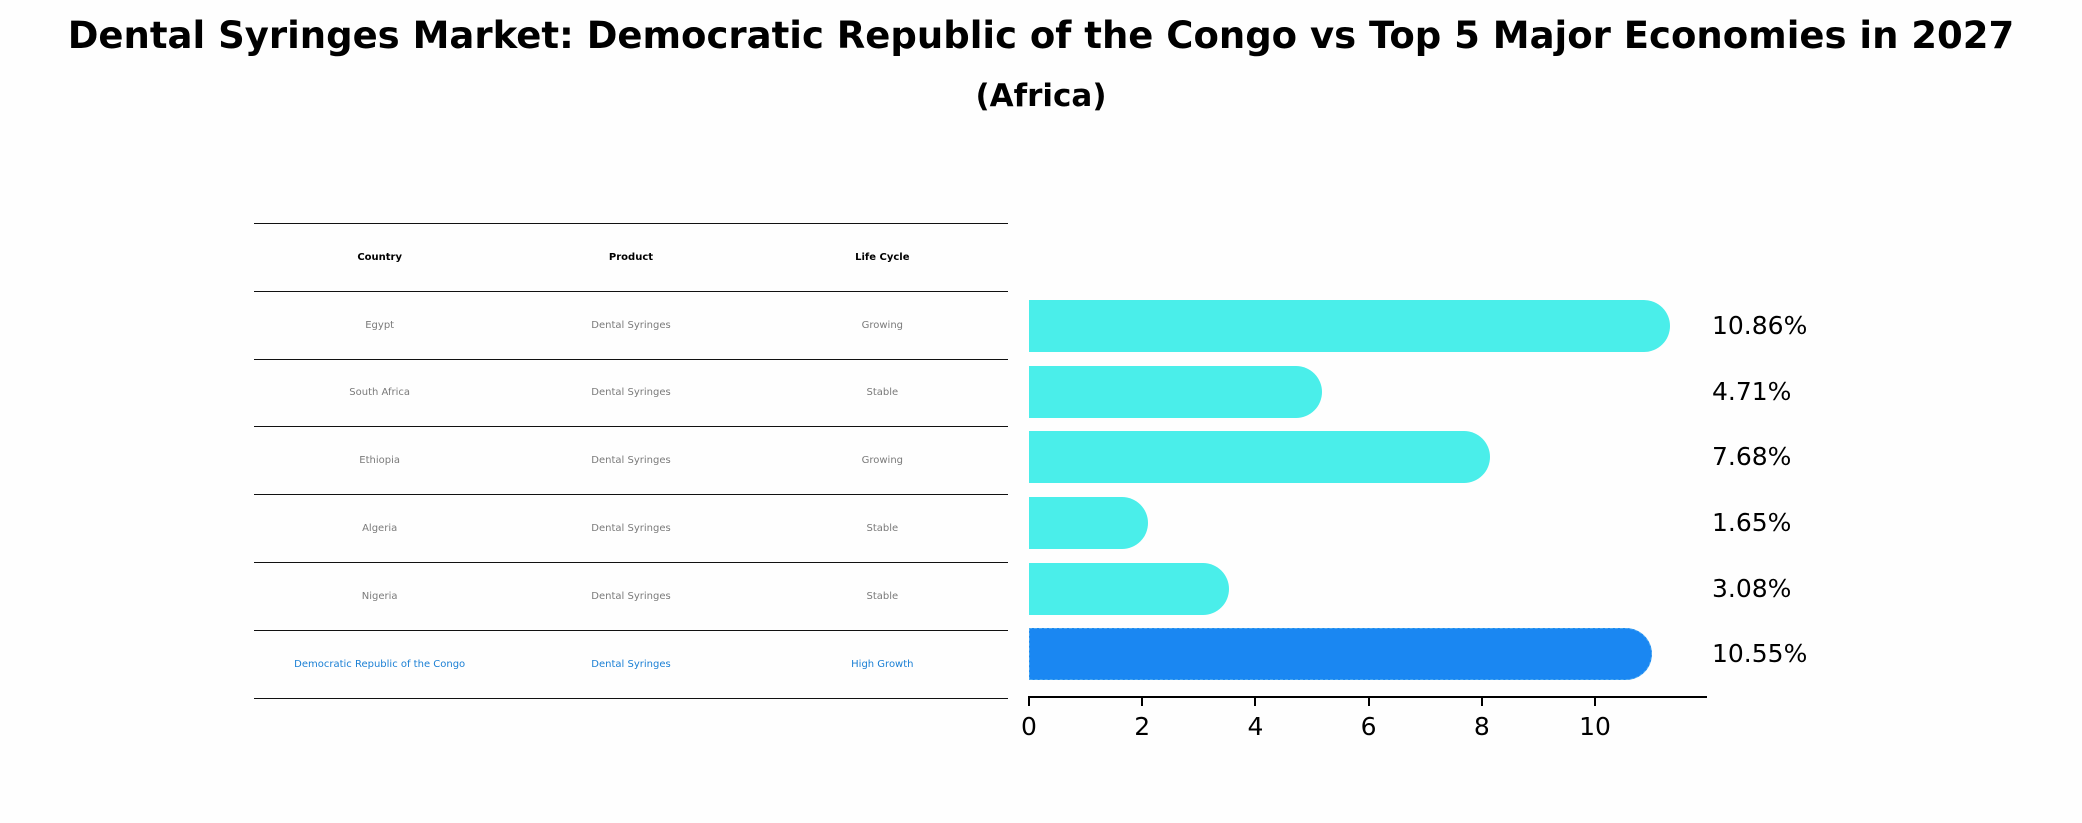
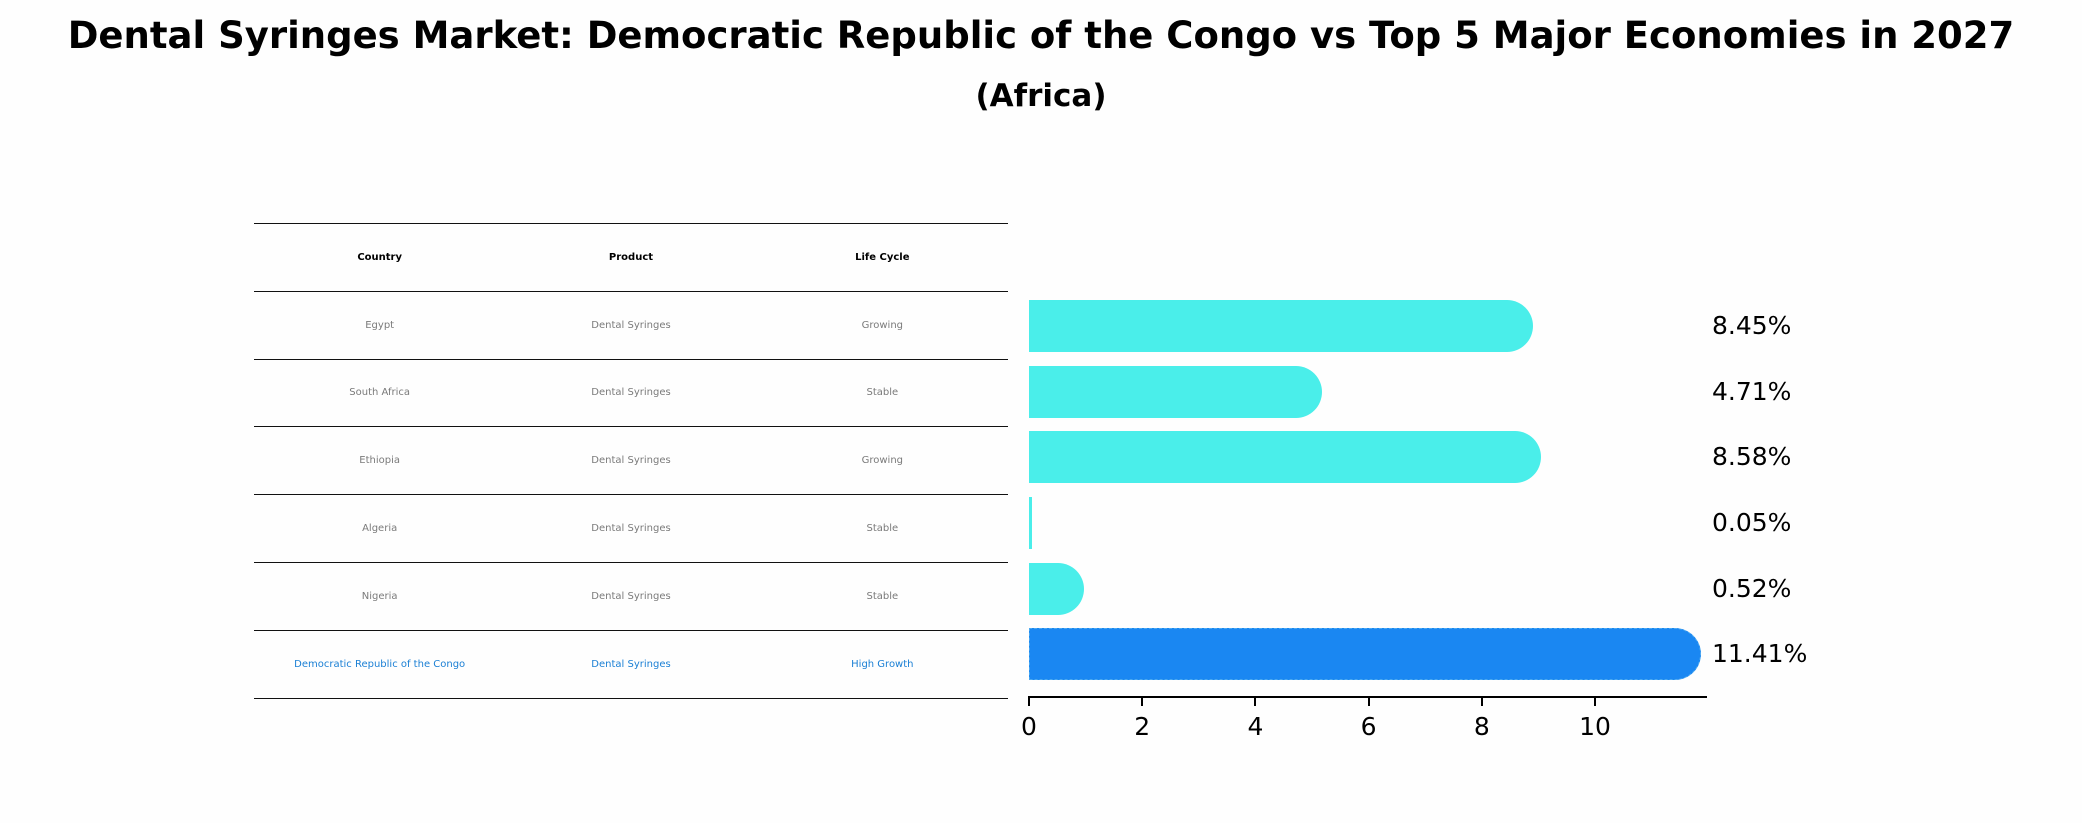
Egypt: 10.86% -> 8.45%
Ethiopia: 7.68% -> 8.58%
Algeria: 1.65% -> 0.05%
Nigeria: 3.08% -> 0.52%
Democratic Republic of the Congo: 10.55% -> 11.41%
